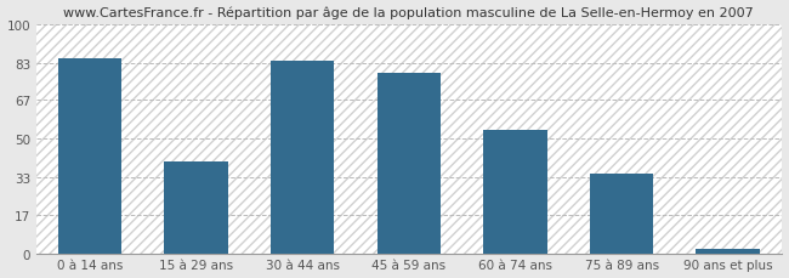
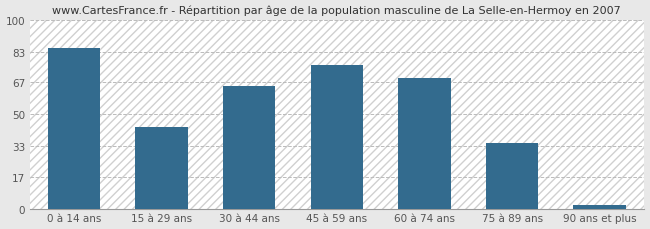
15 à 29 ans: 40 -> 43
30 à 44 ans: 84 -> 65
45 à 59 ans: 79 -> 76
60 à 74 ans: 54 -> 69
